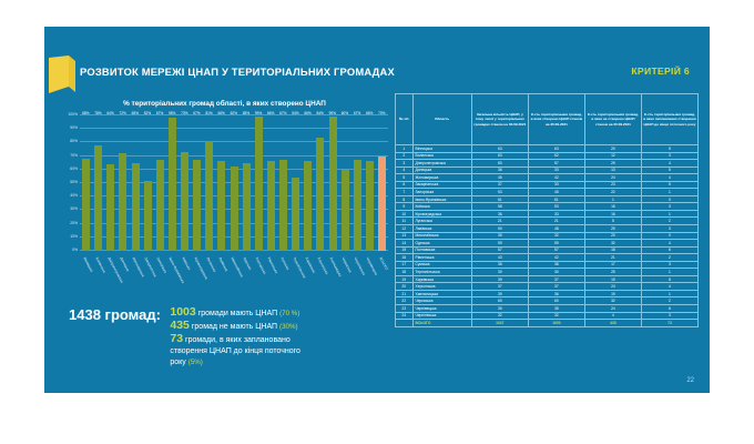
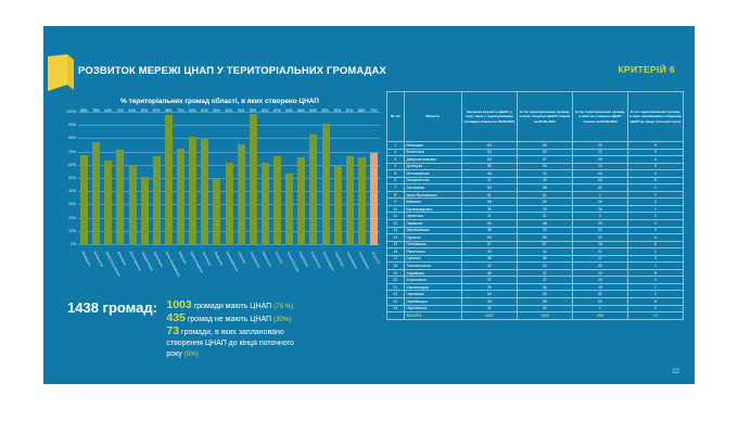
Житомирська: 65% -> 61%
Кіровоградська: 67% -> 82%
Львівська: 66% -> 50%
Одеська: 65% -> 76%
Рівненська: 66% -> 62%
Хмельницька: 99% -> 92%
